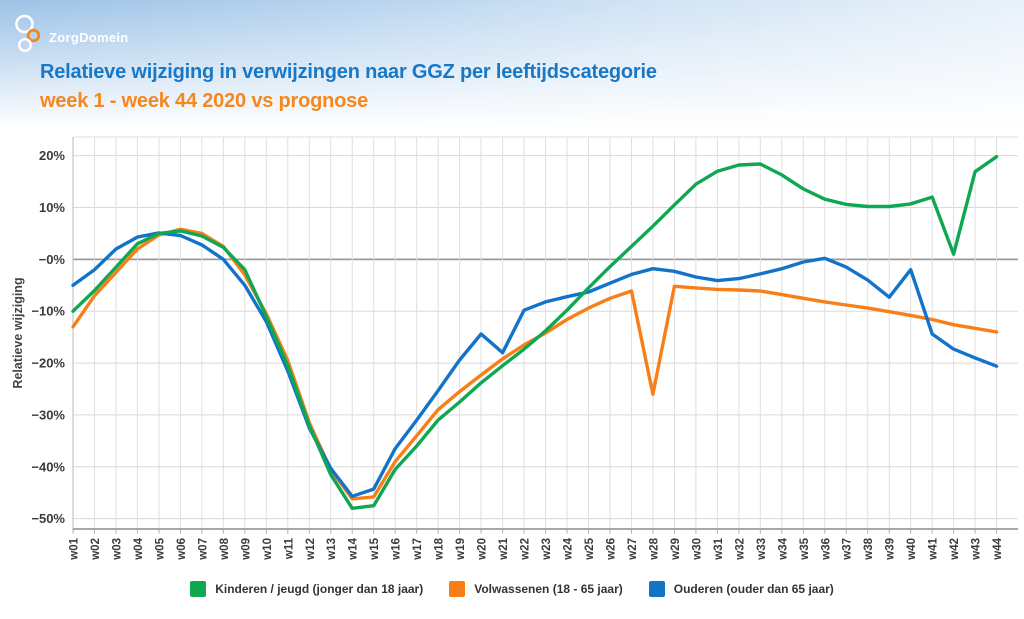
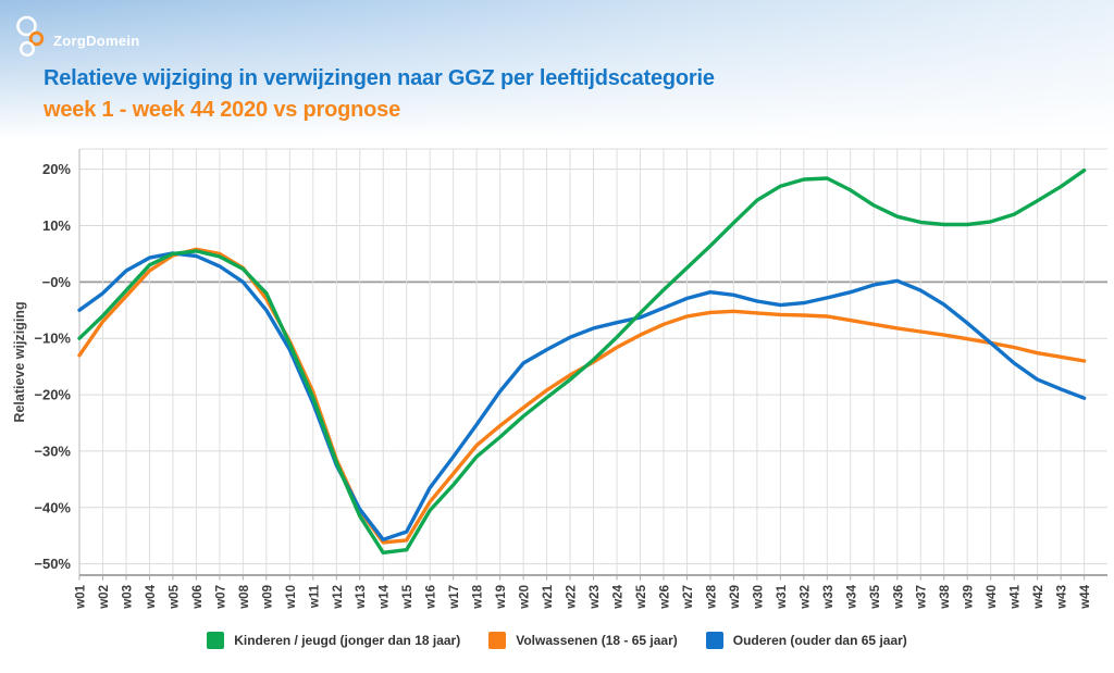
Ouderen (ouder dan 65 jaar)/w21: -18% -> -12%
Volwassenen (18 - 65 jaar)/w28: -26% -> -5%
Ouderen (ouder dan 65 jaar)/w40: -2% -> -11%
Kinderen / jeugd (jonger dan 18 jaar)/w42: 1% -> 14%
